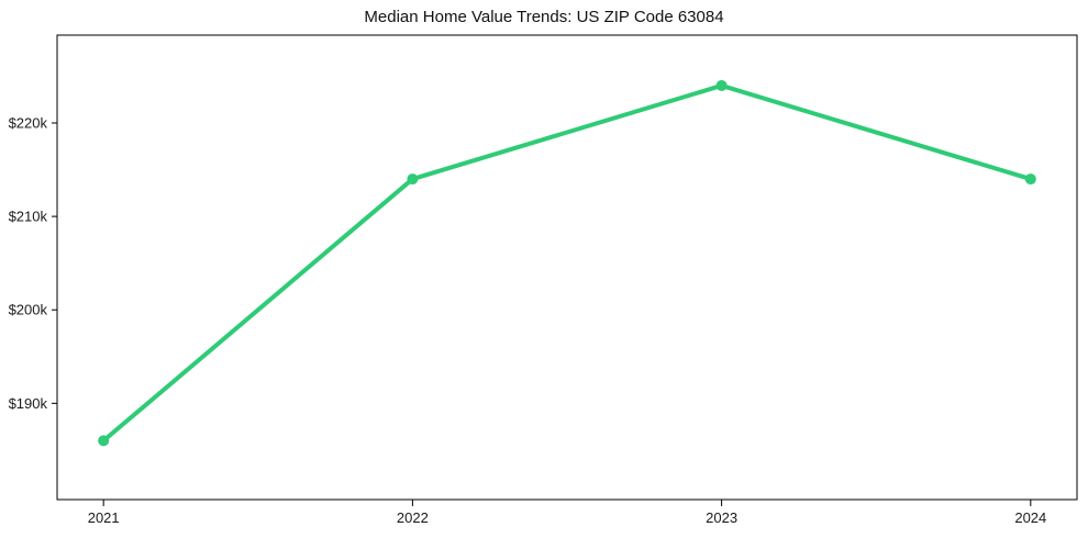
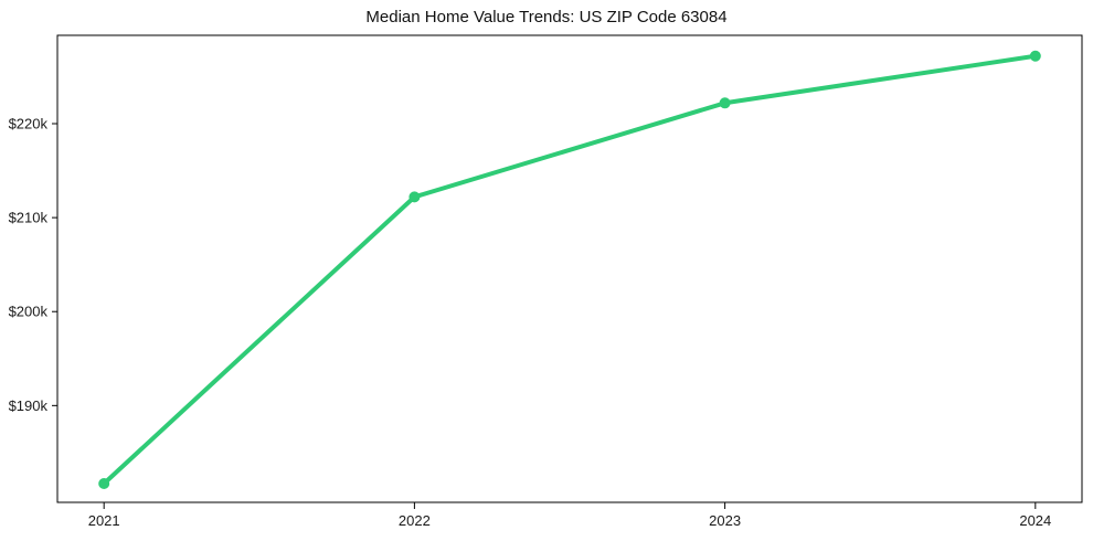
2021: $186k -> $182k
2022: $214k -> $212k
2023: $224k -> $222k
2024: $214k -> $227k
